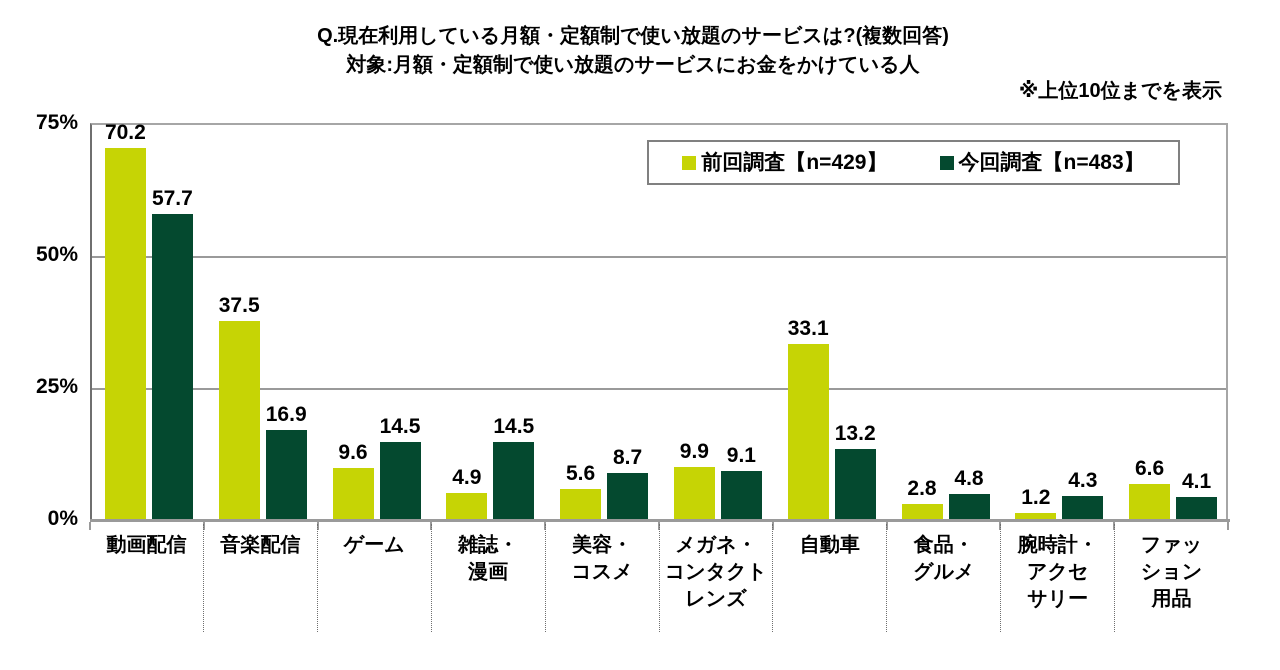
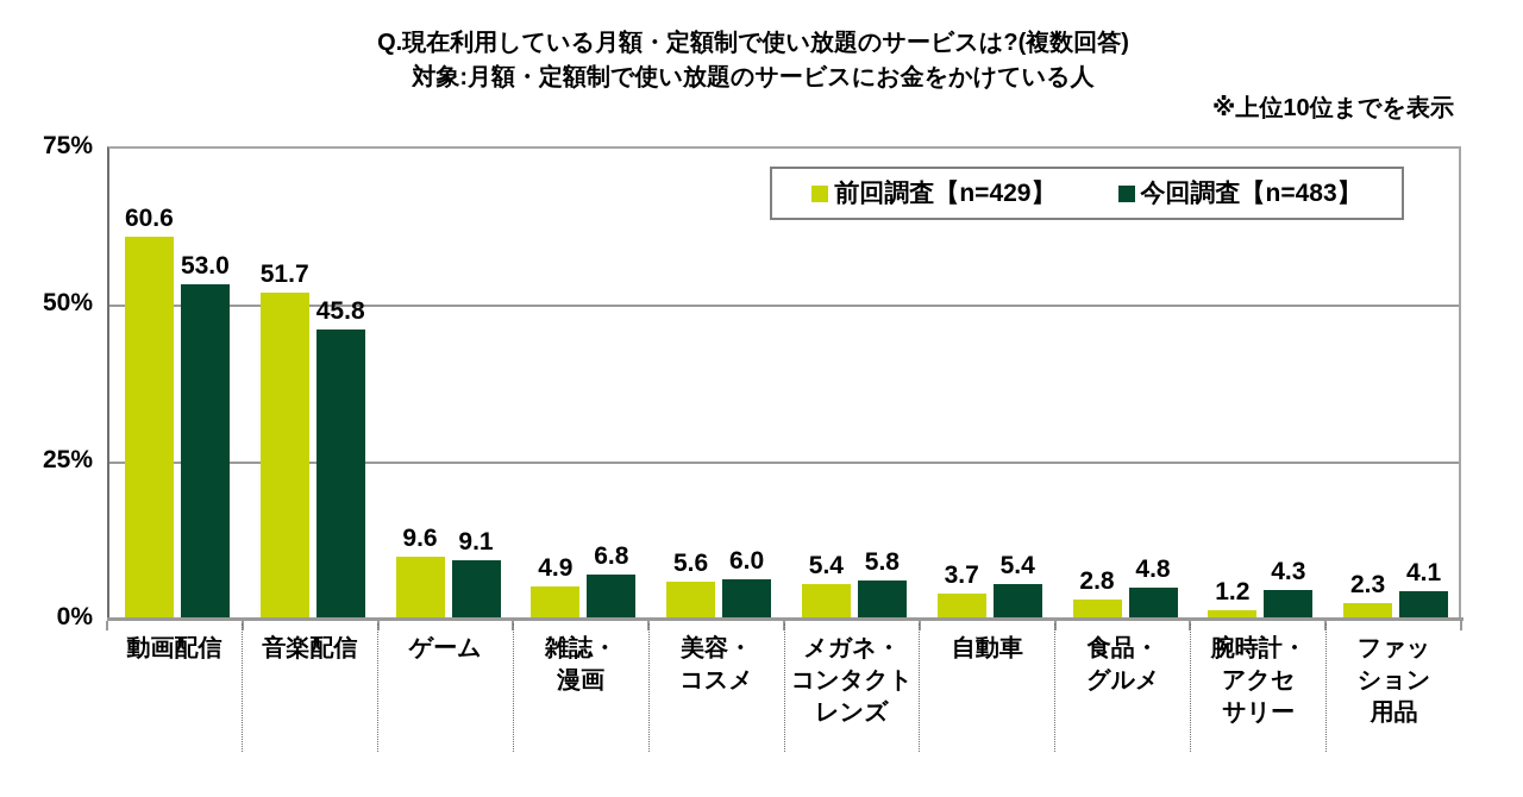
前回調査【n=429】/動画配信: 70.2 -> 60.6
今回調査【n=483】/動画配信: 57.7 -> 53.0
前回調査【n=429】/音楽配信: 37.5 -> 51.7
今回調査【n=483】/音楽配信: 16.9 -> 45.8
今回調査【n=483】/ゲーム: 14.5 -> 9.1
今回調査【n=483】/雑誌・漫画: 14.5 -> 6.8
今回調査【n=483】/美容・コスメ: 8.7 -> 6.0
前回調査【n=429】/メガネ・コンタクトレンズ: 9.9 -> 5.4
今回調査【n=483】/メガネ・コンタクトレンズ: 9.1 -> 5.8
前回調査【n=429】/自動車: 33.1 -> 3.7
今回調査【n=483】/自動車: 13.2 -> 5.4
前回調査【n=429】/ファッション用品: 6.6 -> 2.3
